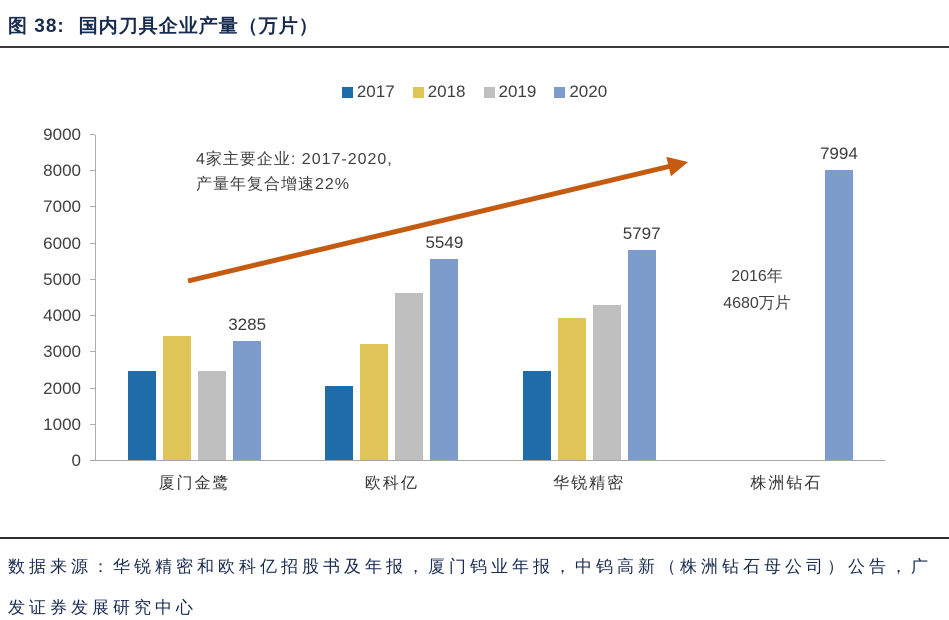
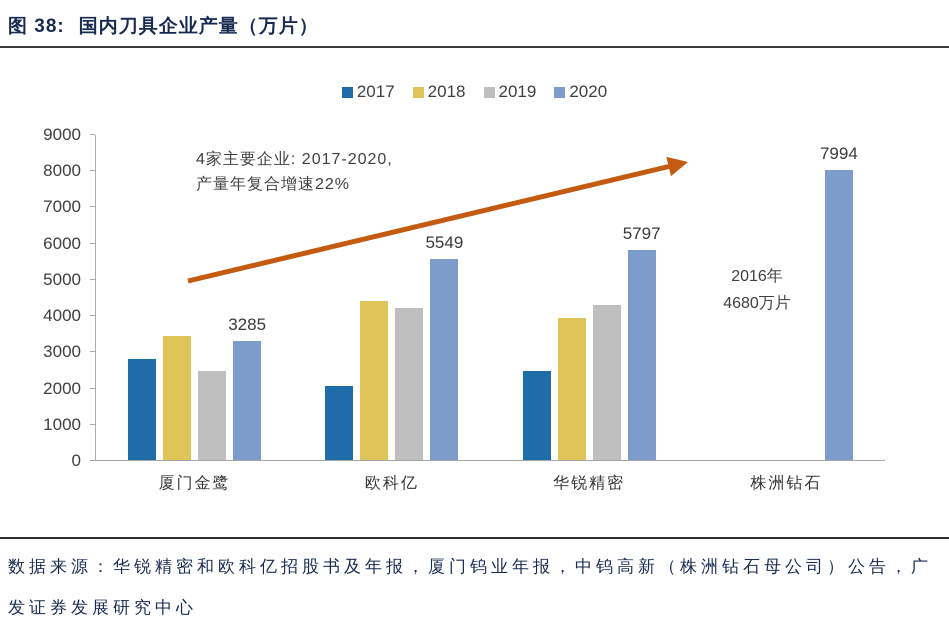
2017/厦门金鹭: 2500 -> 2800
2018/欧科亿: 3200 -> 4400
2019/欧科亿: 4600 -> 4200
